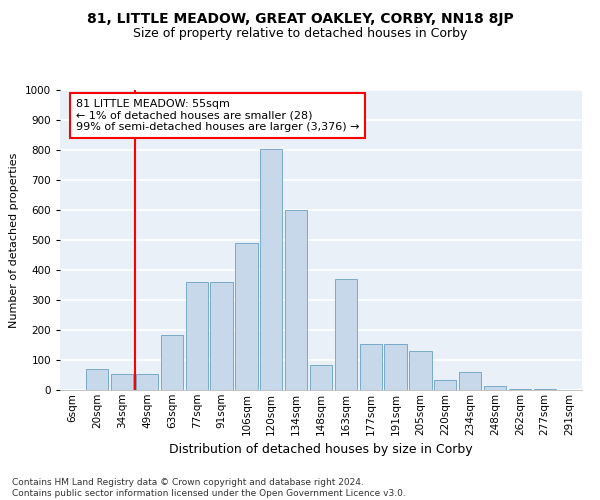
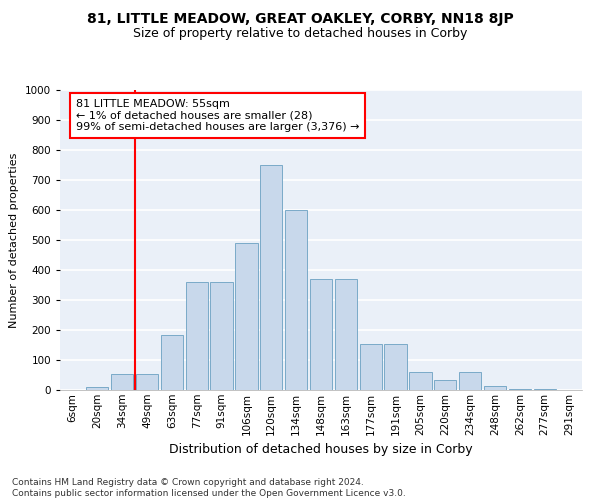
20sqm: 70 -> 10
120sqm: 805 -> 750
148sqm: 85 -> 370
205sqm: 130 -> 60
